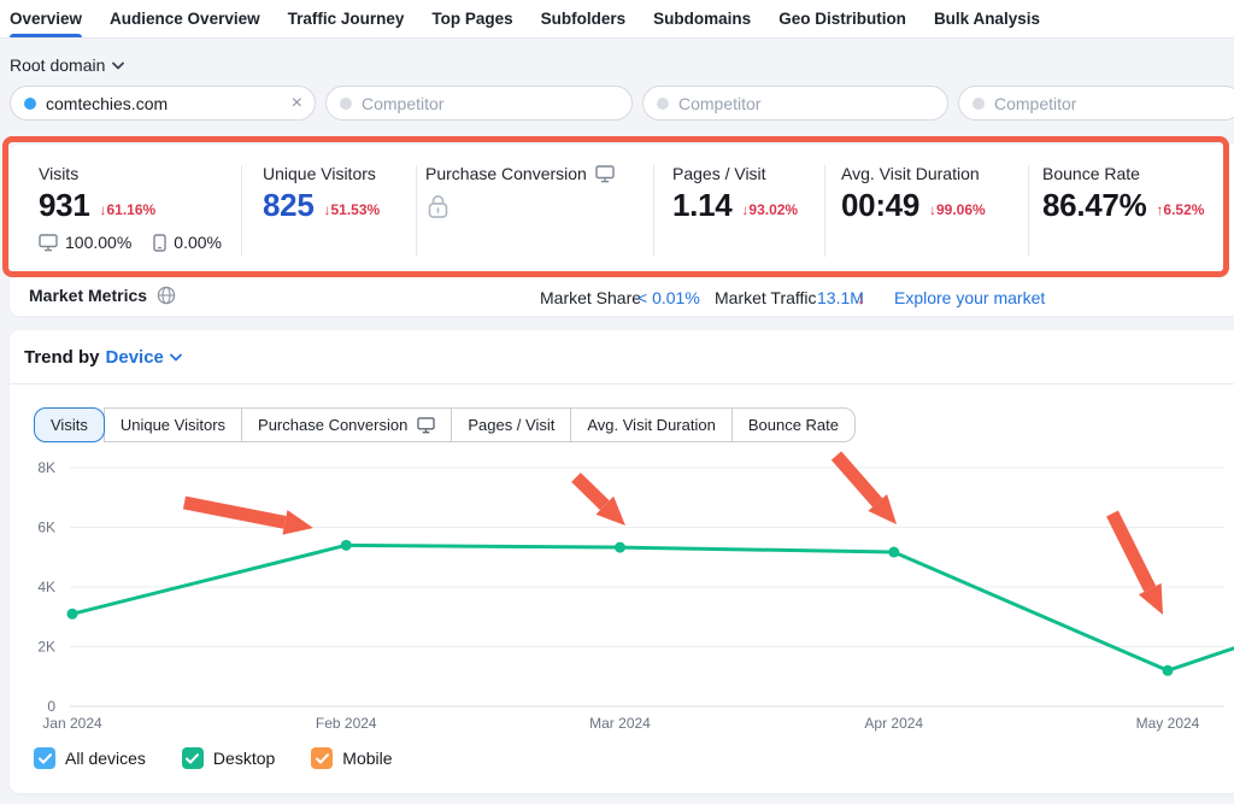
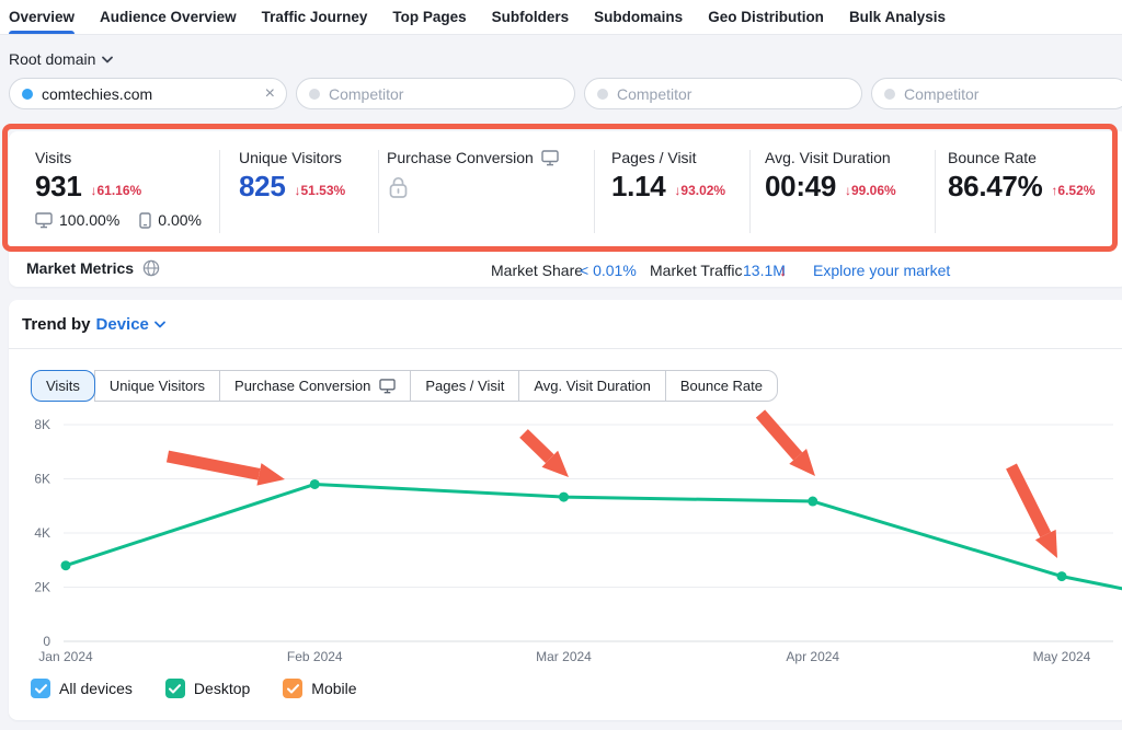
Jan 2024: 3.1K -> 2.8K
Feb 2024: 5.4K -> 5.8K
May 2024: 1.2K -> 2.4K
